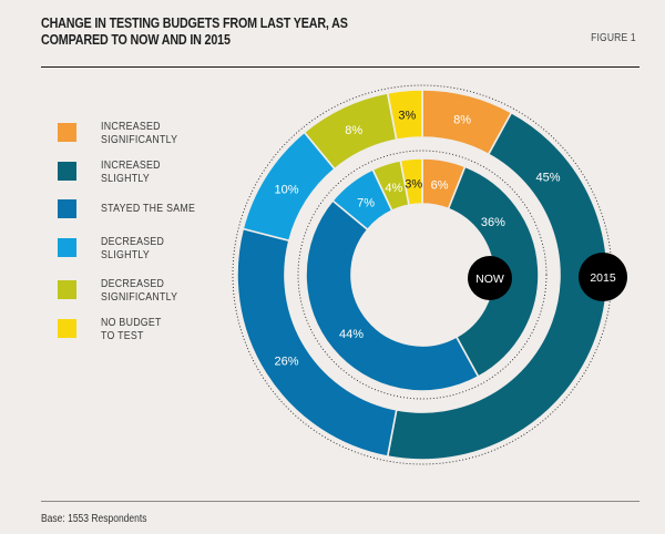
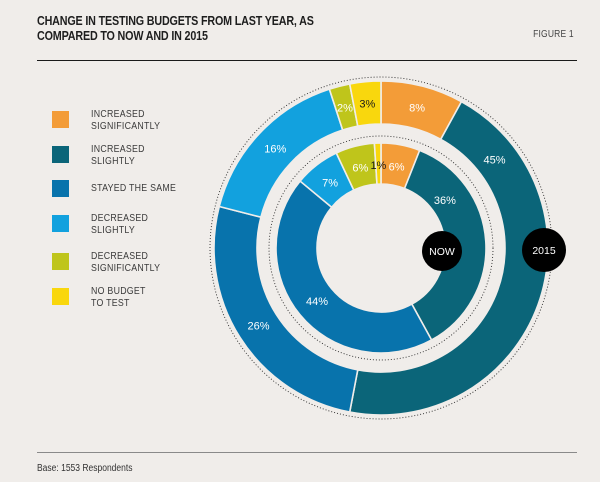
2015/DECREASED SLIGHTLY: 10% -> 16%
NOW/DECREASED SIGNIFICANTLY: 4% -> 6%
2015/DECREASED SIGNIFICANTLY: 8% -> 2%
NOW/NO BUDGET TO TEST: 3% -> 1%
